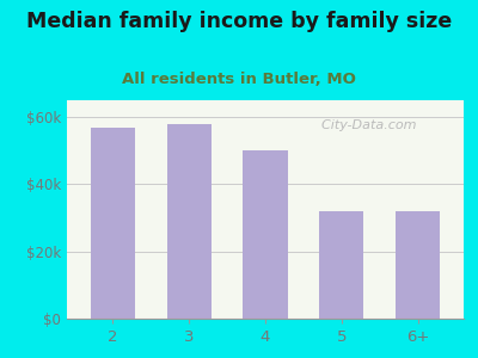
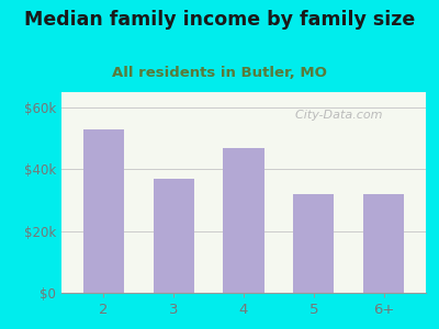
2: $57k -> $53k
3: $58k -> $37k
4: $50k -> $47k
